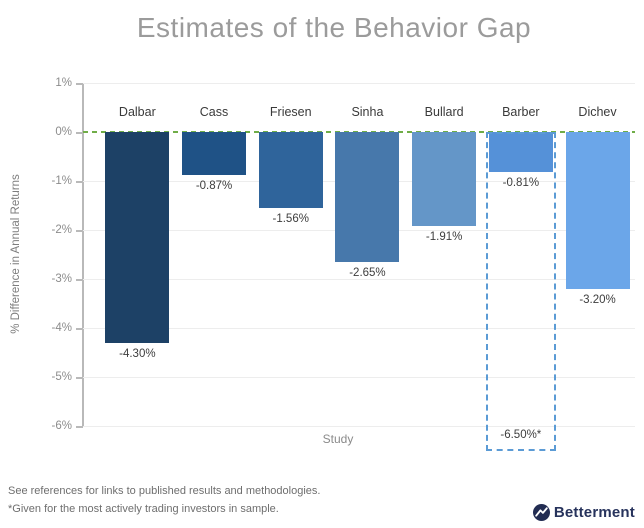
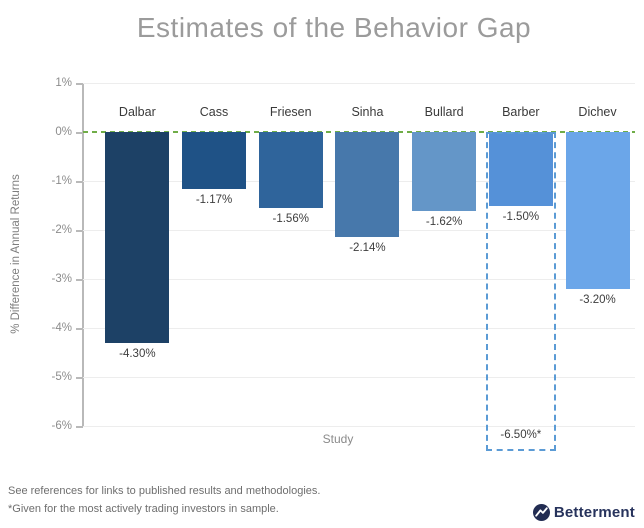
Cass: -0.87% -> -1.17%
Sinha: -2.65% -> -2.14%
Bullard: -1.91% -> -1.62%
Barber: -0.81% -> -1.50%
